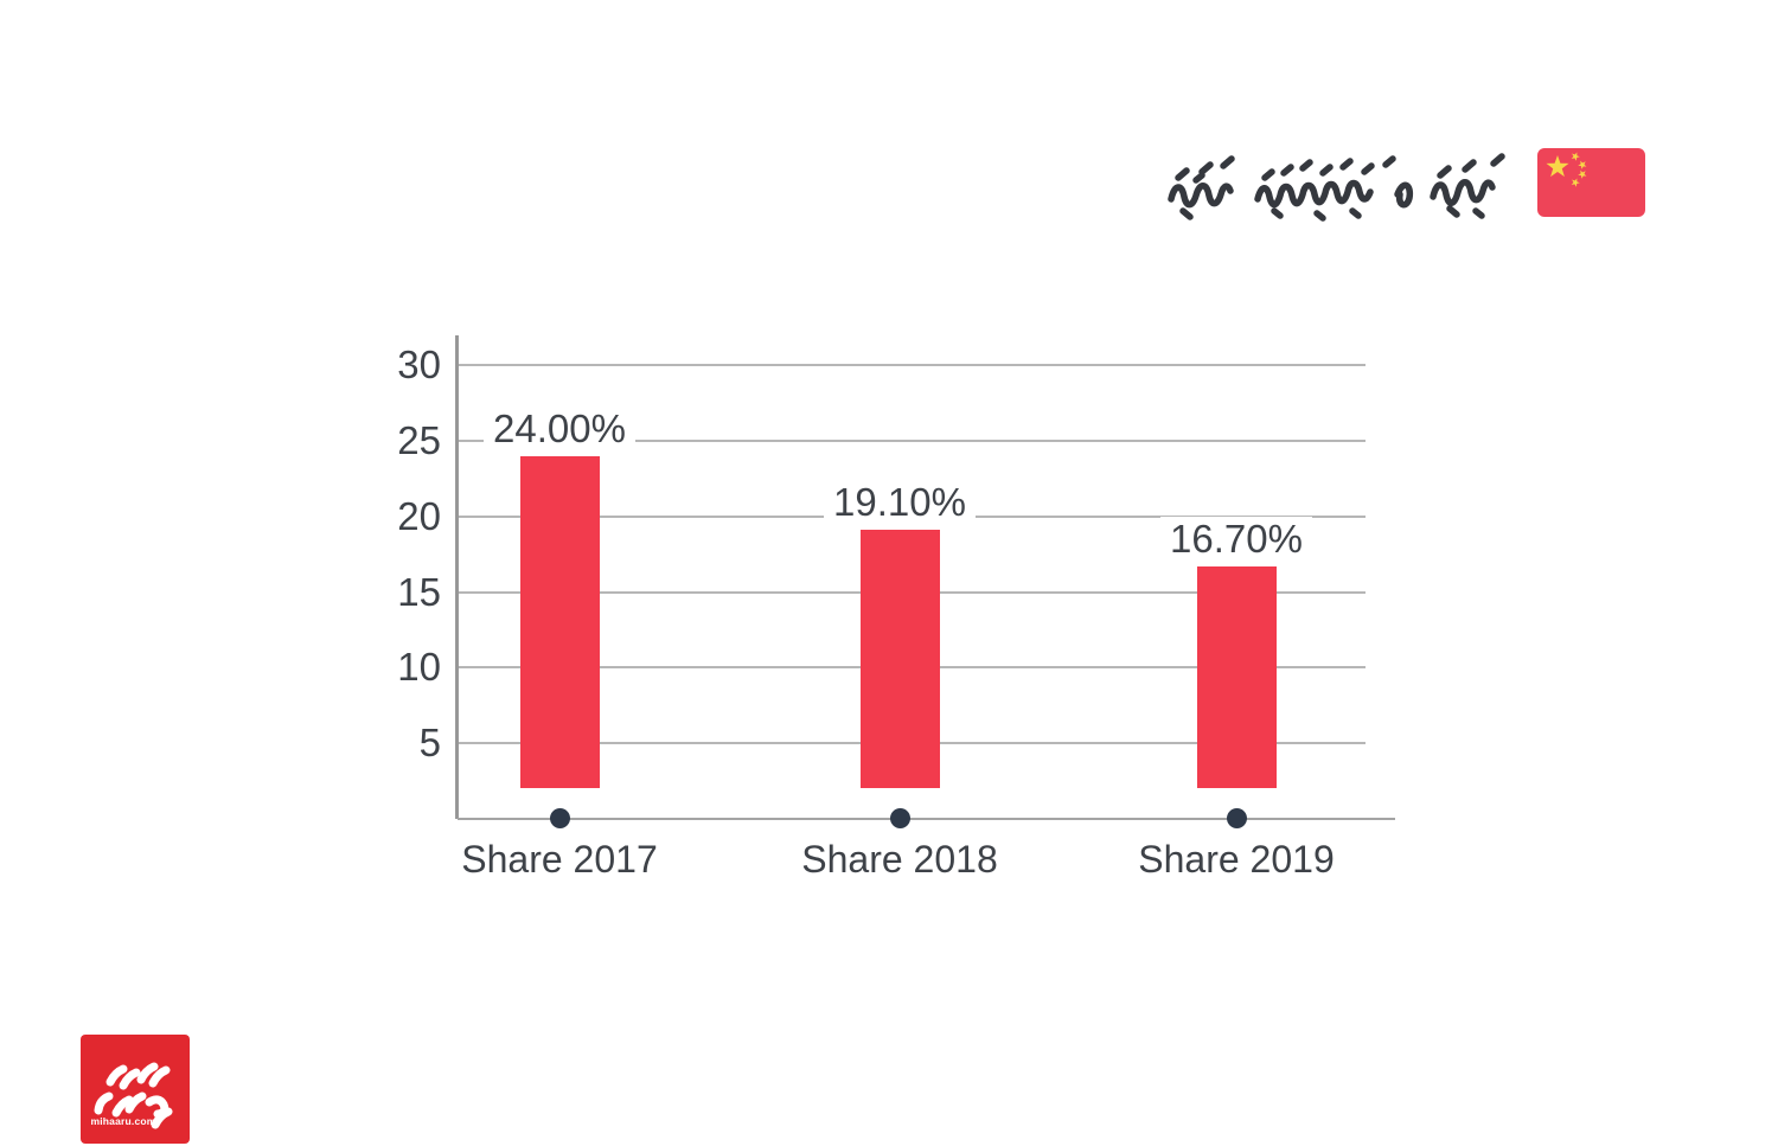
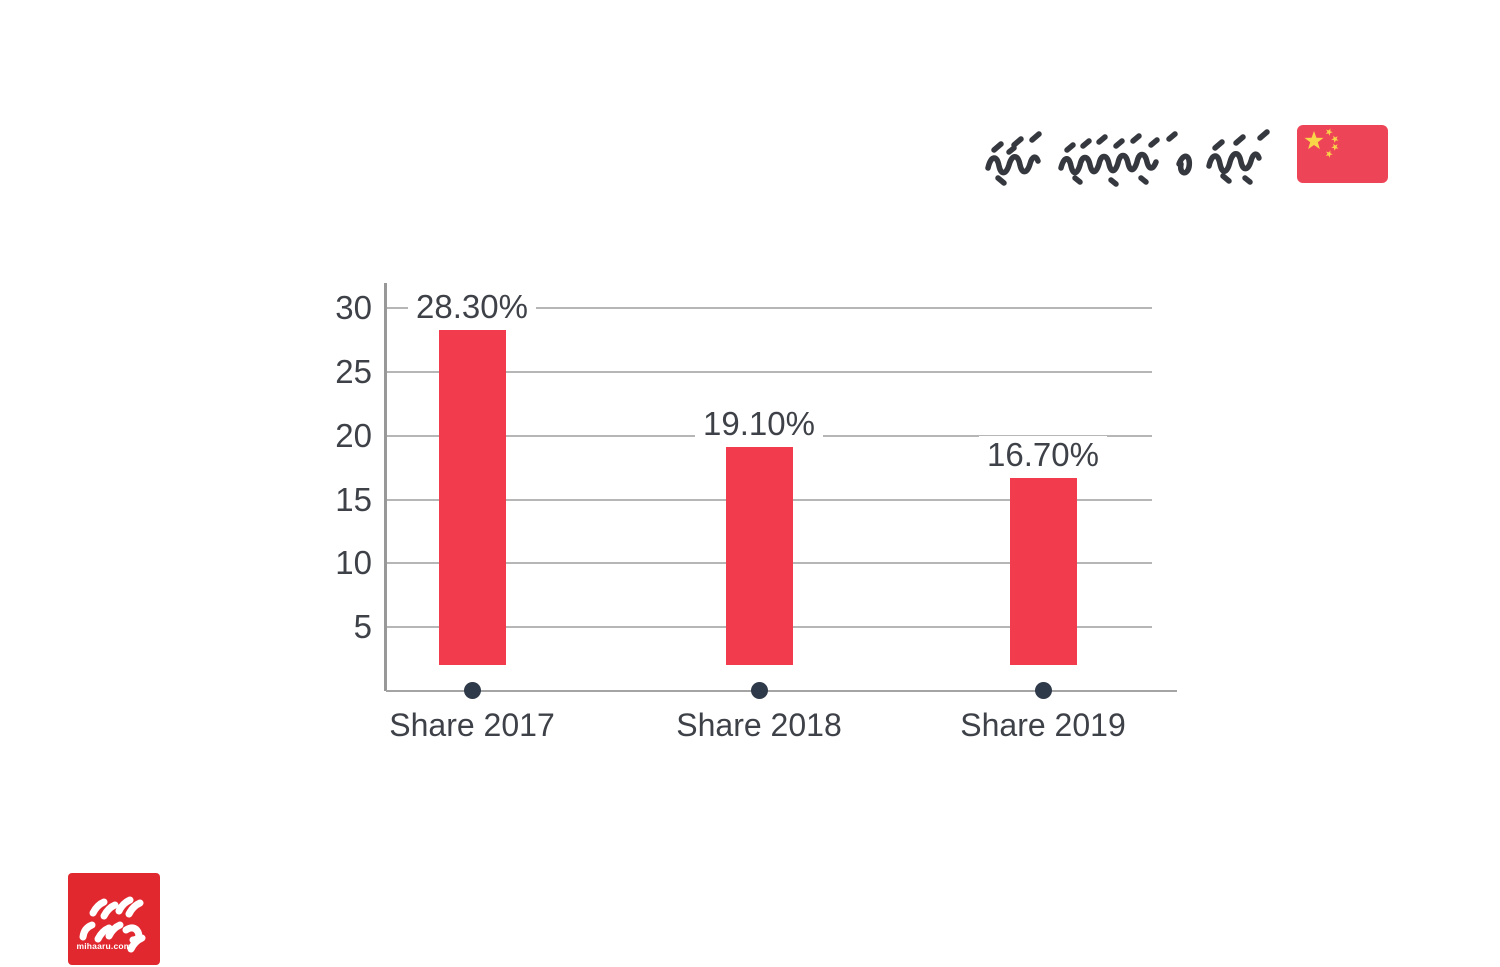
Share 2017: 24.00% -> 28.30%
